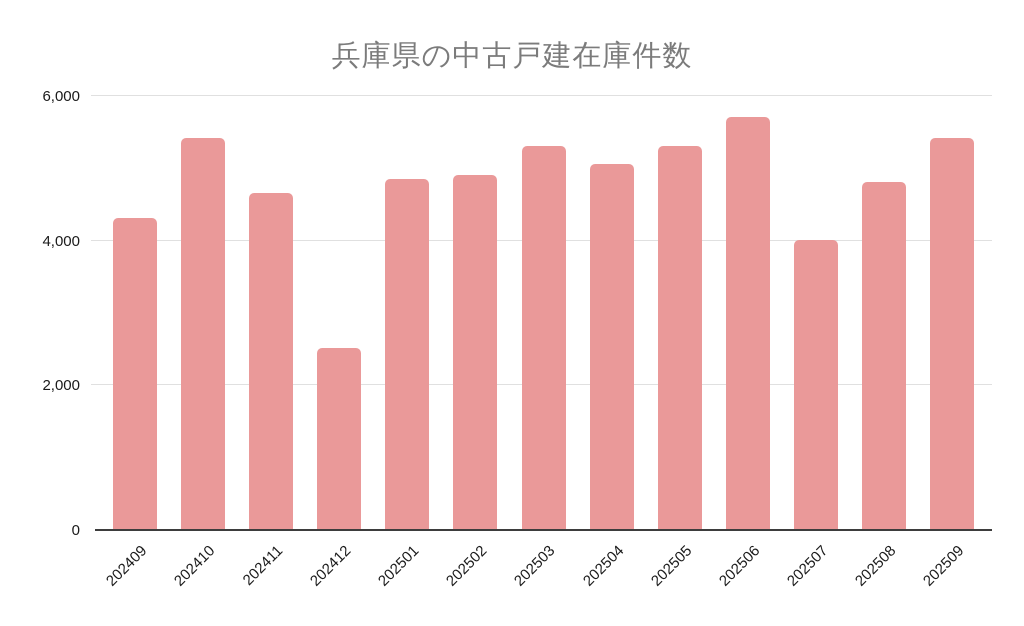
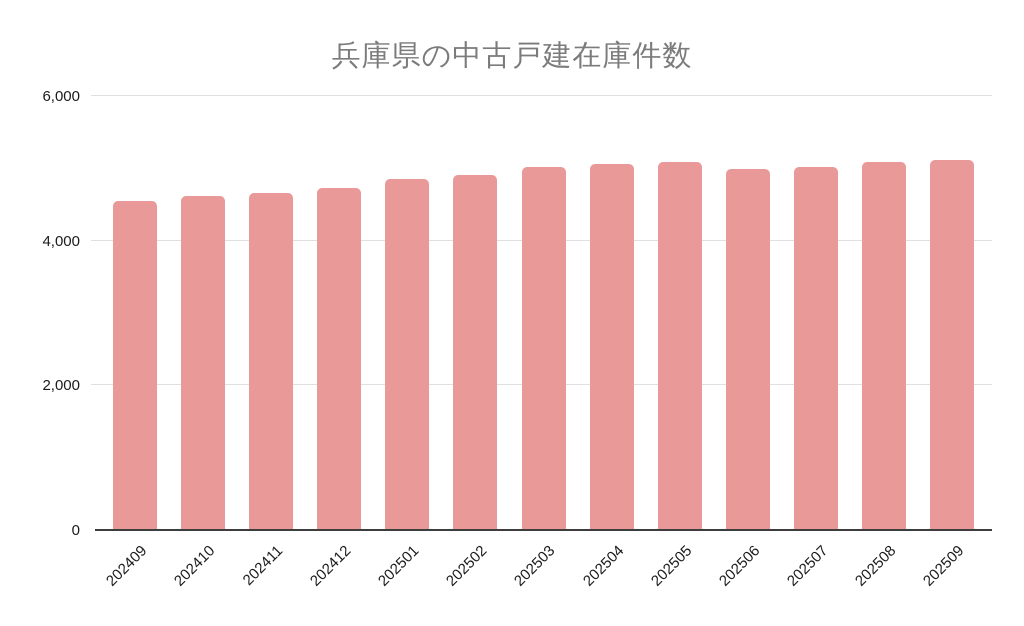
202409: 4300 -> 4500
202410: 5400 -> 4600
202412: 2500 -> 4700
202503: 5300 -> 5000
202505: 5300 -> 5100
202506: 5700 -> 5000
202507: 4000 -> 5000
202508: 4800 -> 5100
202509: 5400 -> 5100
